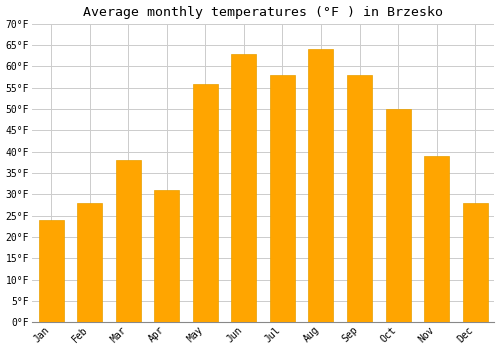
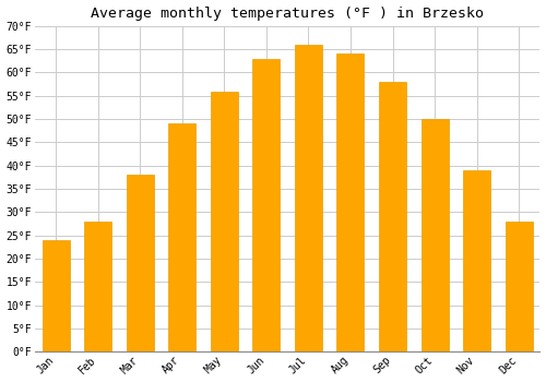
Apr: 31°F -> 49°F
Jul: 58°F -> 66°F
